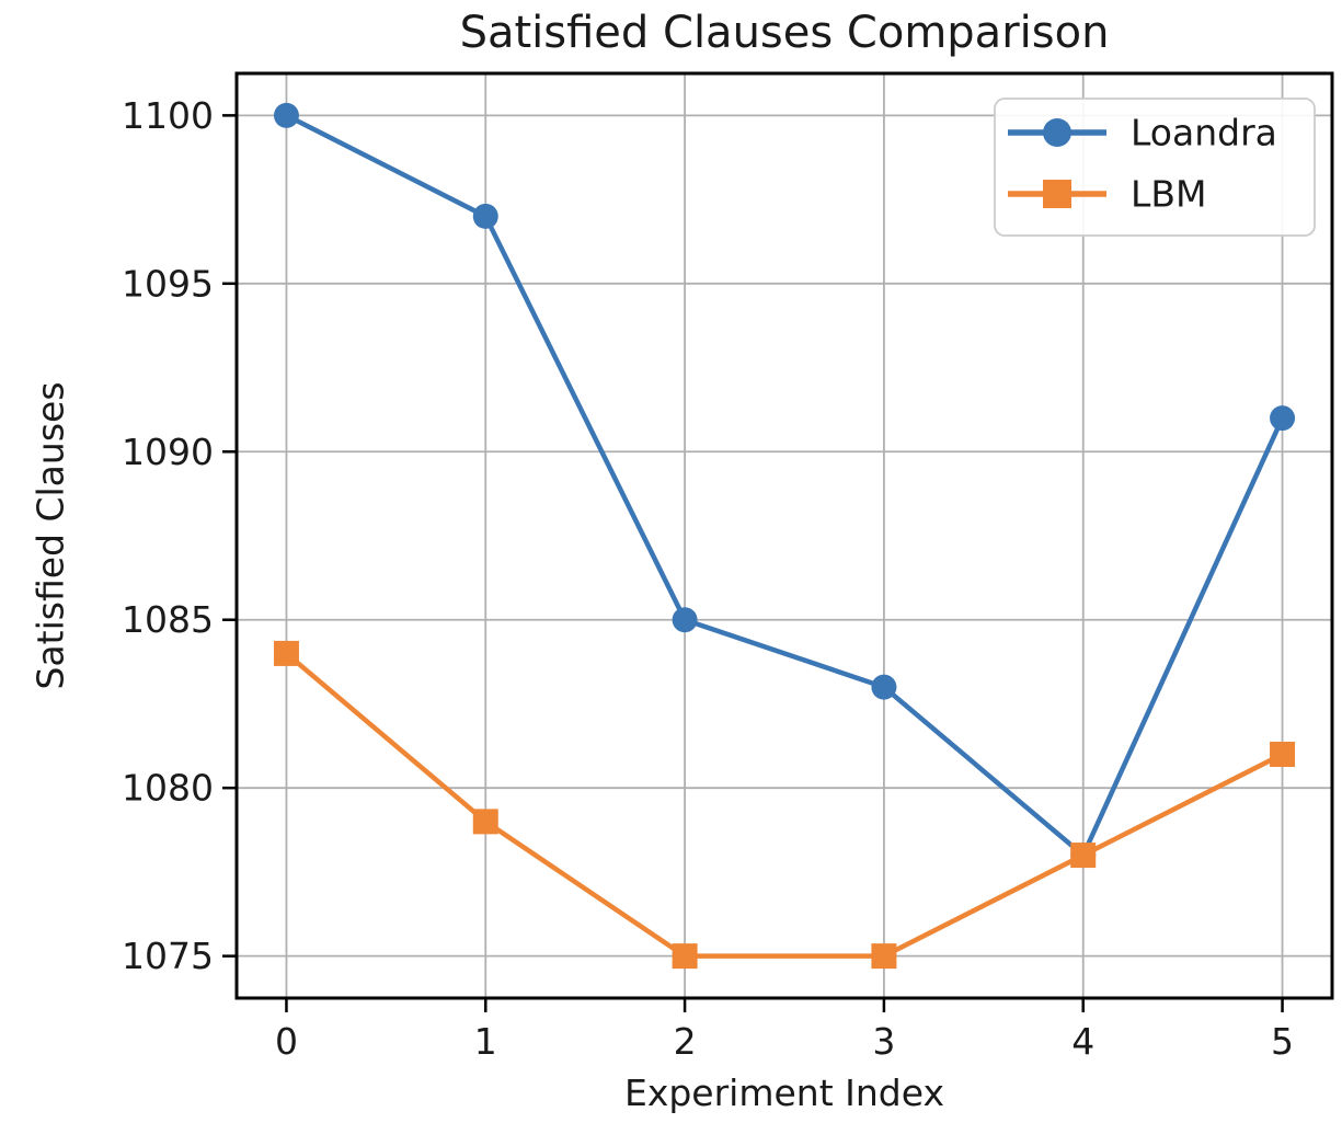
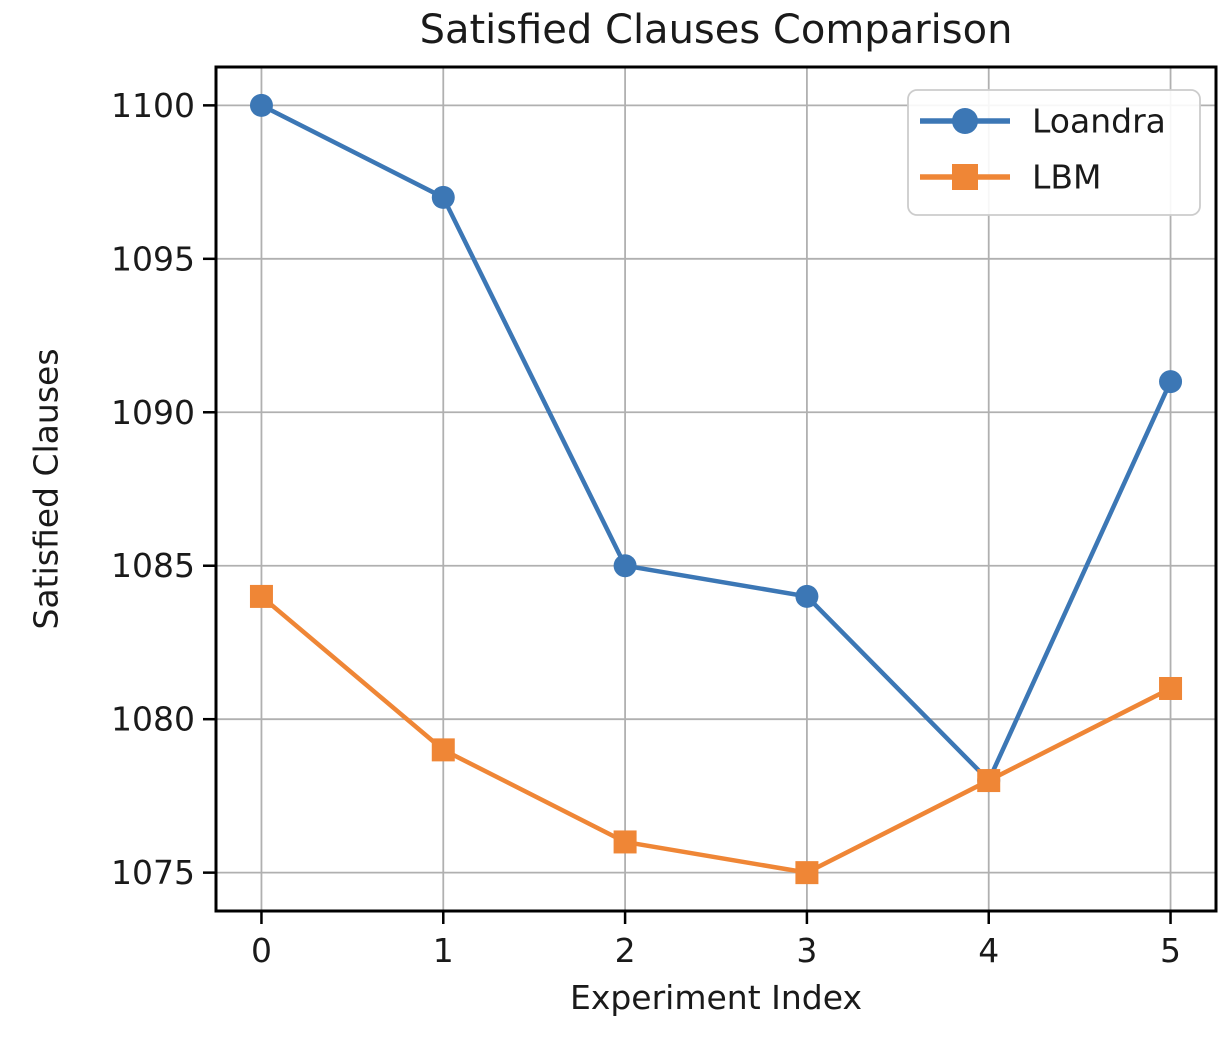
LBM/2: 1075 -> 1076
Loandra/3: 1083 -> 1084
